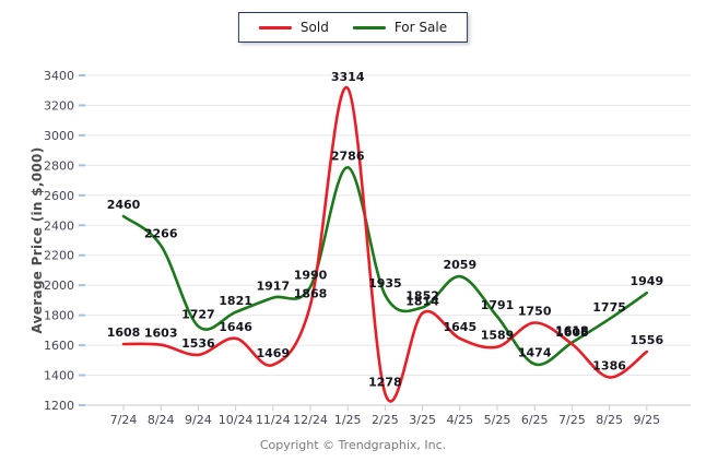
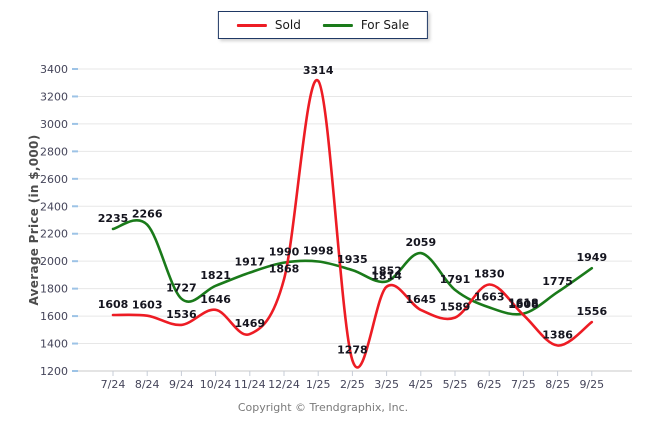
For Sale/7/24: 2460 -> 2235
For Sale/1/25: 2786 -> 1998
Sold/6/25: 1750 -> 1830
For Sale/6/25: 1474 -> 1663
